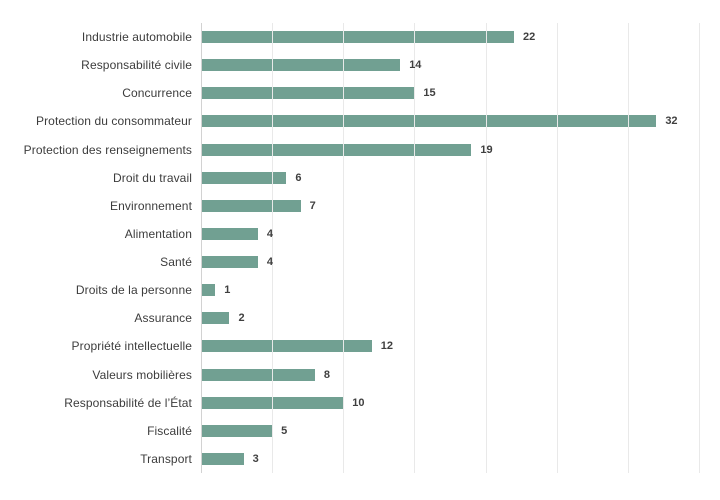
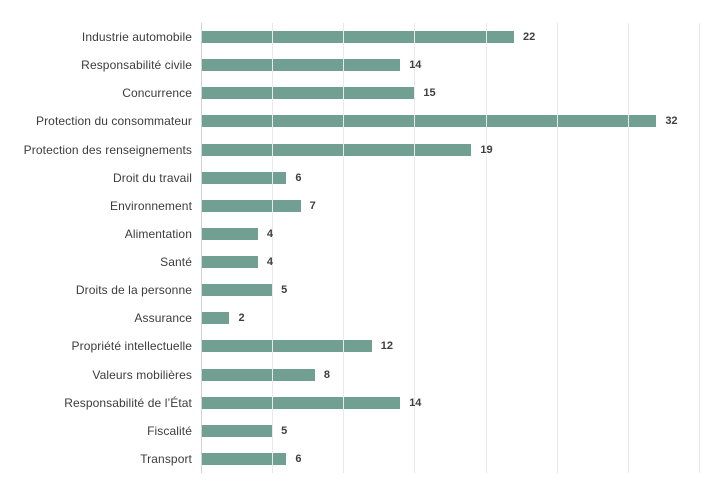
Droits de la personne: 1 -> 5
Responsabilité de l’État: 10 -> 14
Transport: 3 -> 6
